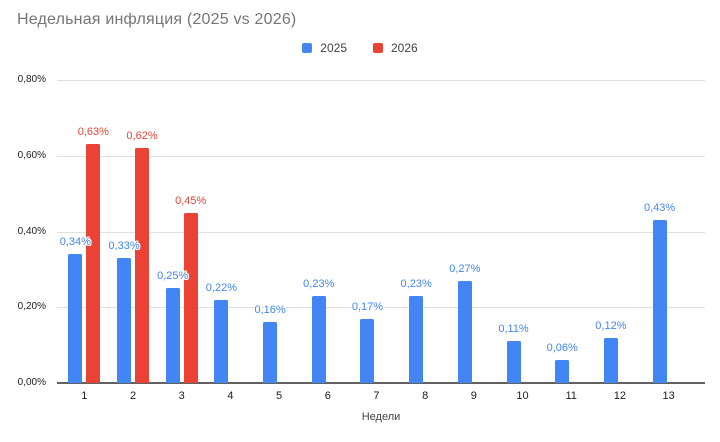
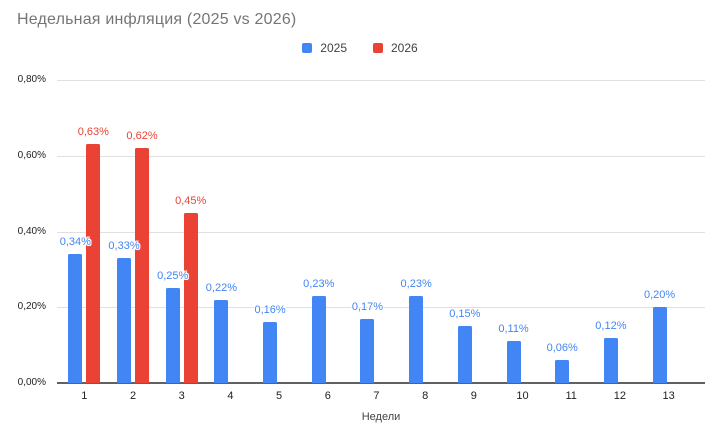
2025/9: 0,27% -> 0,15%
2025/13: 0,43% -> 0,20%
